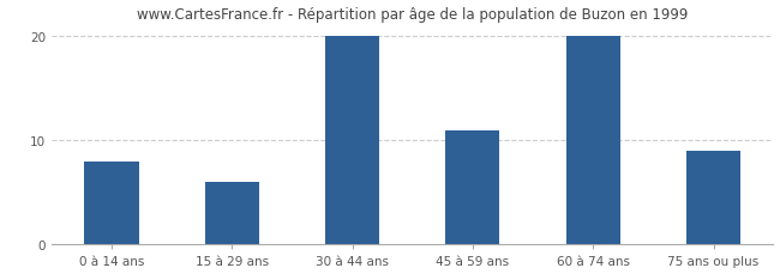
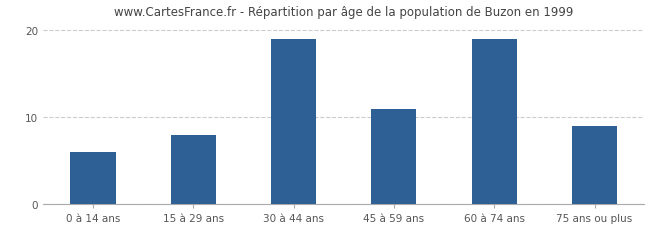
0 à 14 ans: 8 -> 6
15 à 29 ans: 6 -> 8
30 à 44 ans: 20 -> 19
60 à 74 ans: 20 -> 19
